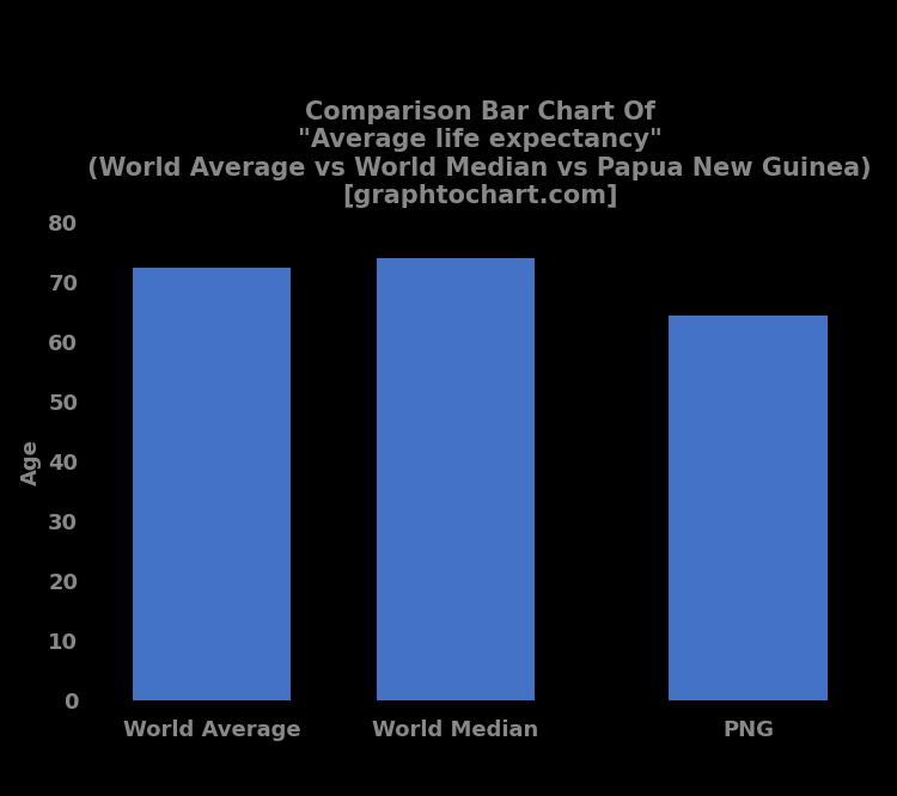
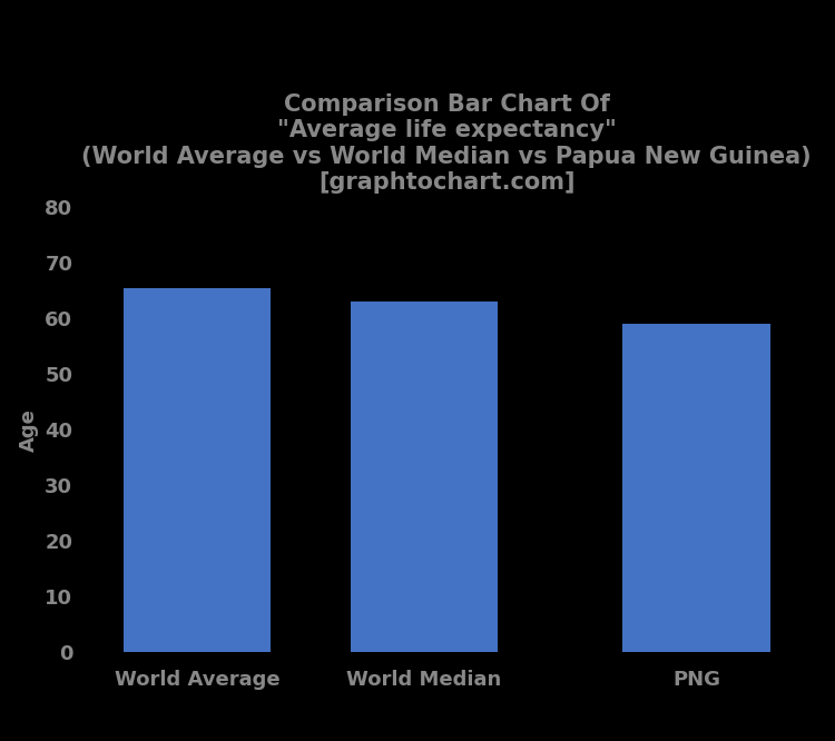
World Average: 72.5 -> 65.5
World Median: 74.0 -> 63.0
PNG: 64.5 -> 59.0
